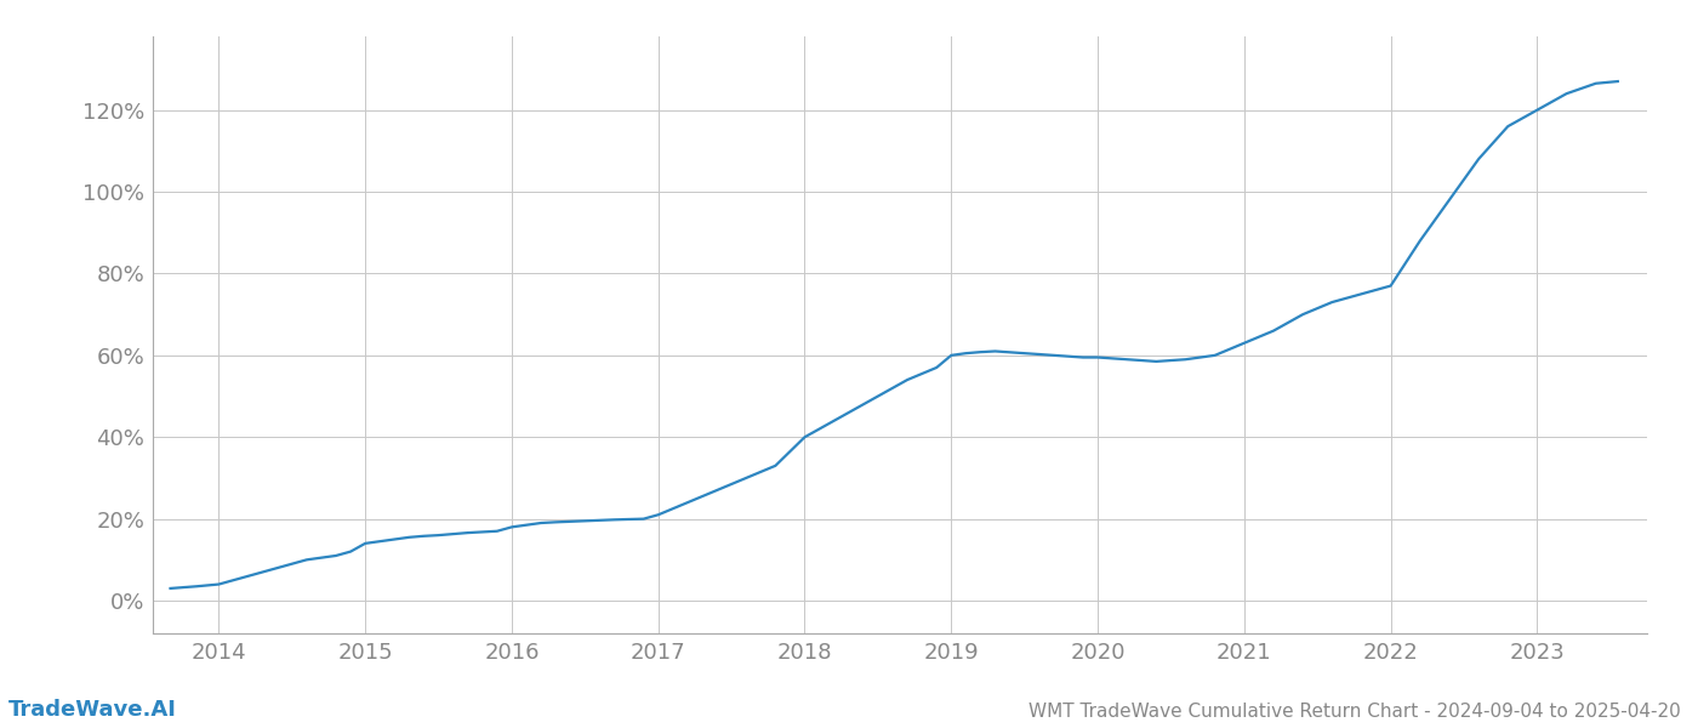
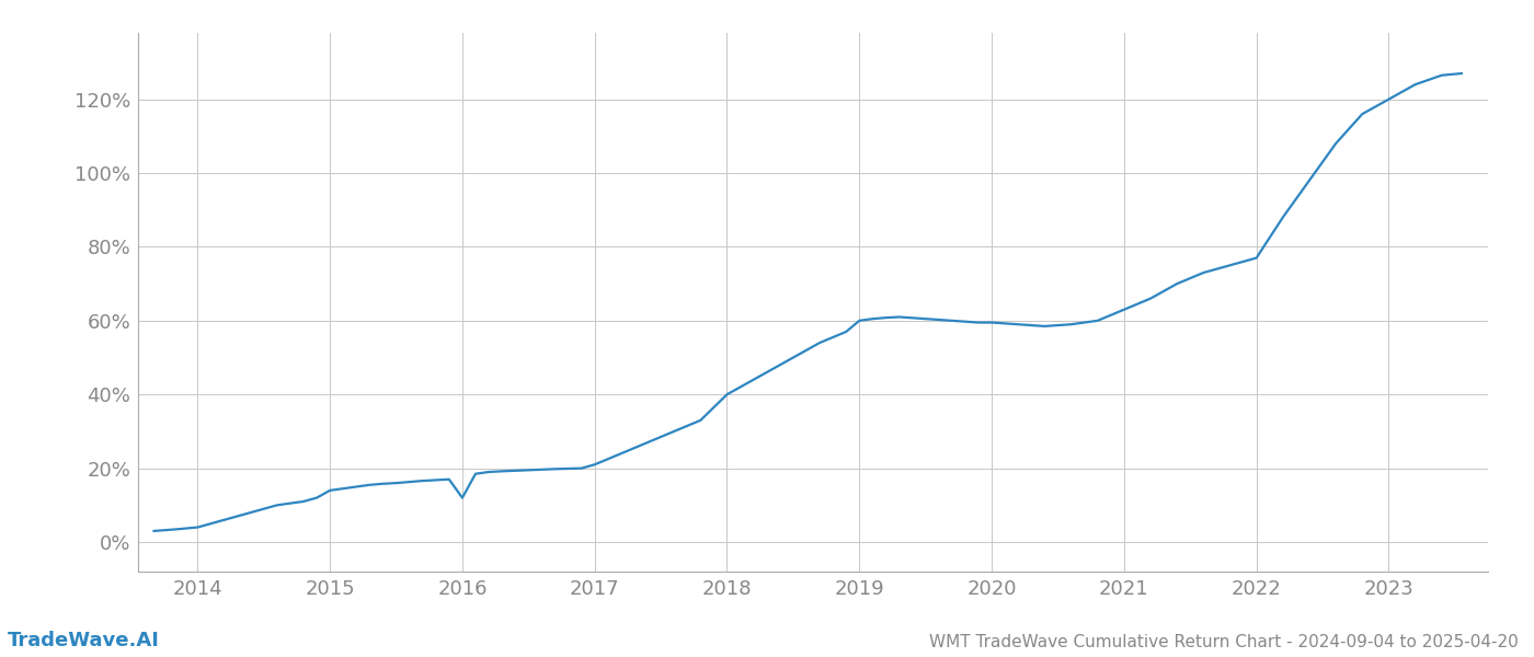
2016: 18.0% -> 12.0%
